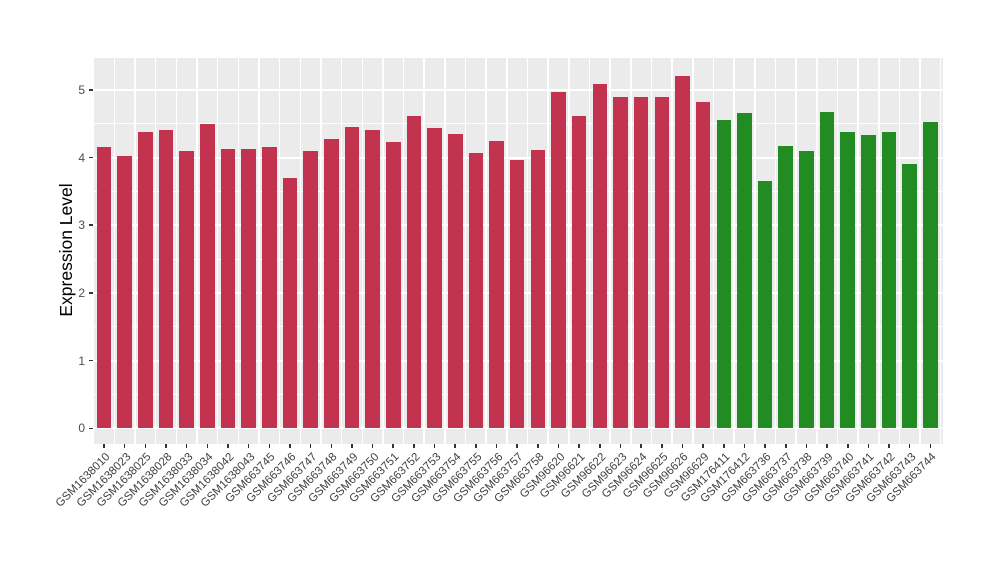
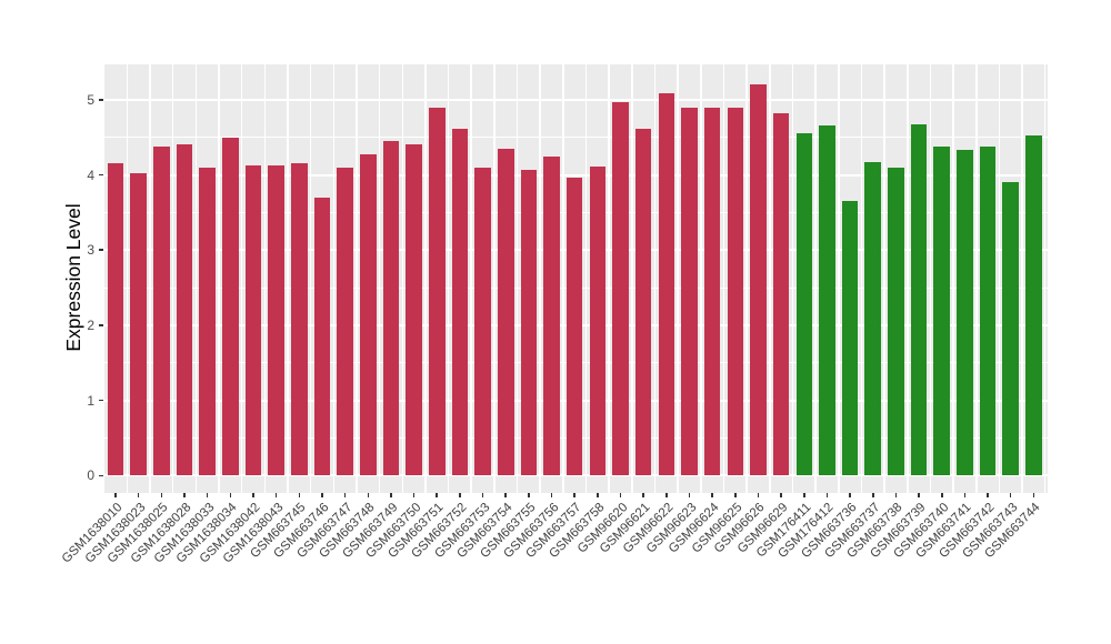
GSM663751: 4.2 -> 4.9
GSM663753: 4.4 -> 4.1
